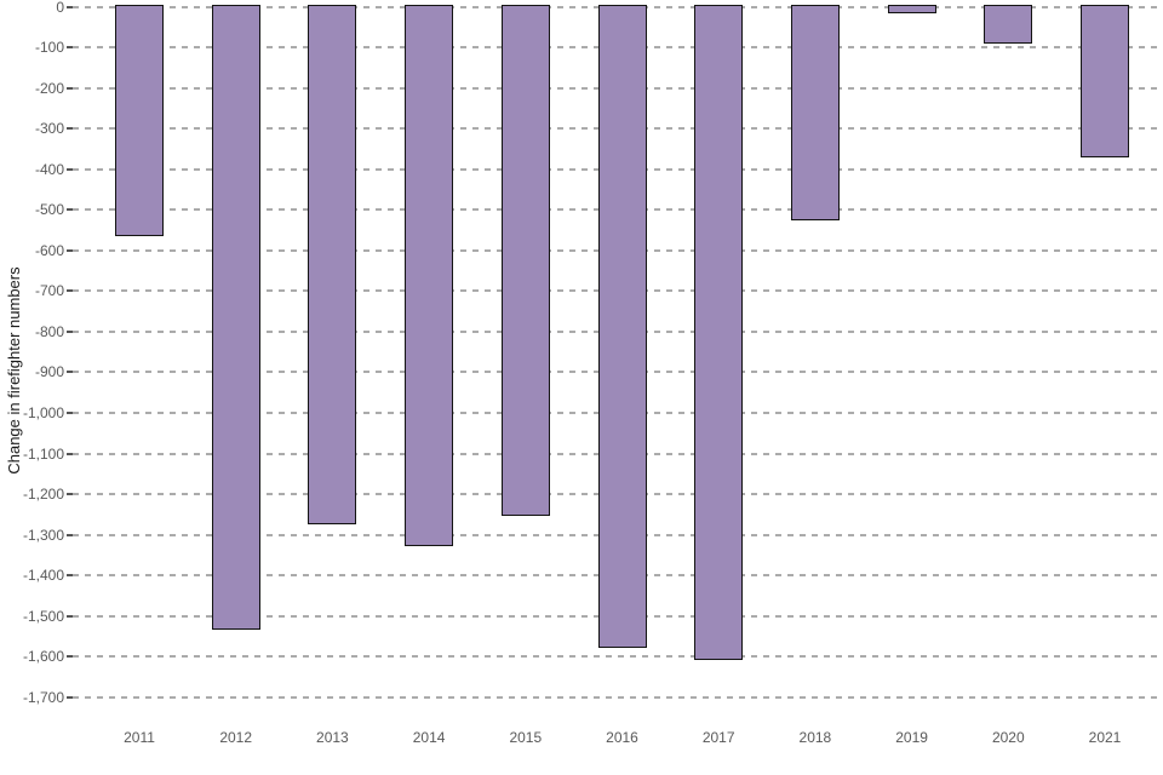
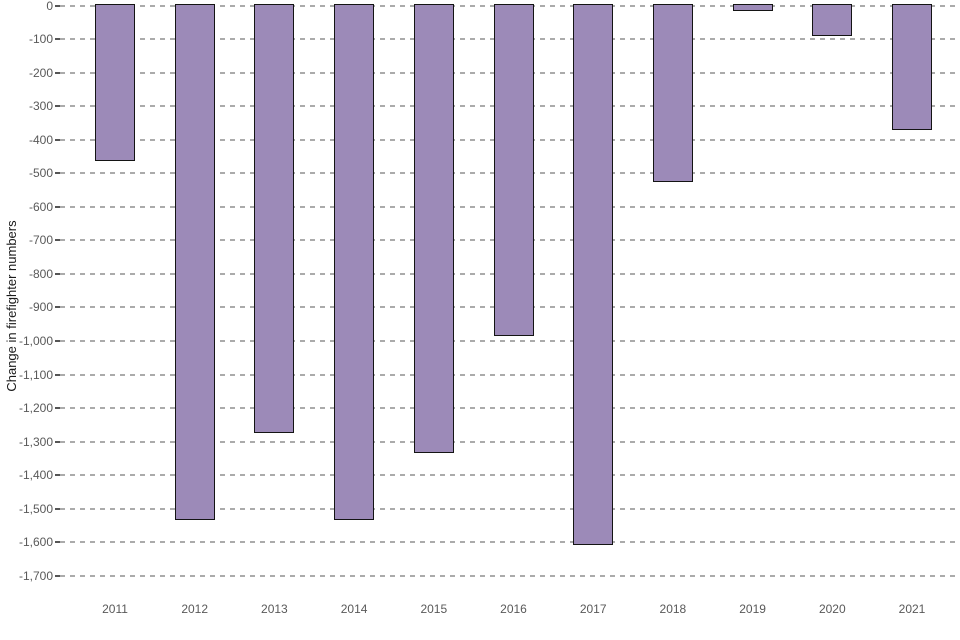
2011: -560 -> -460
2014: -1320 -> -1530
2015: -1250 -> -1330
2016: -1580 -> -980
